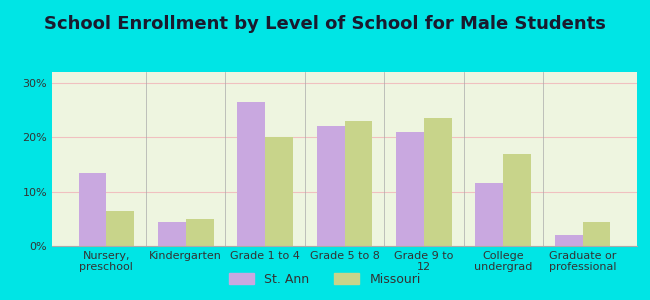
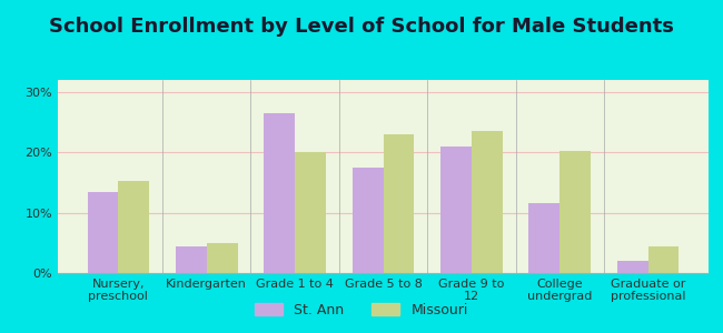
Missouri/Nursery, preschool: 6.5% -> 15.2%
St. Ann/Grade 5 to 8: 22.0% -> 17.4%
Missouri/College undergrad: 17.0% -> 20.2%
